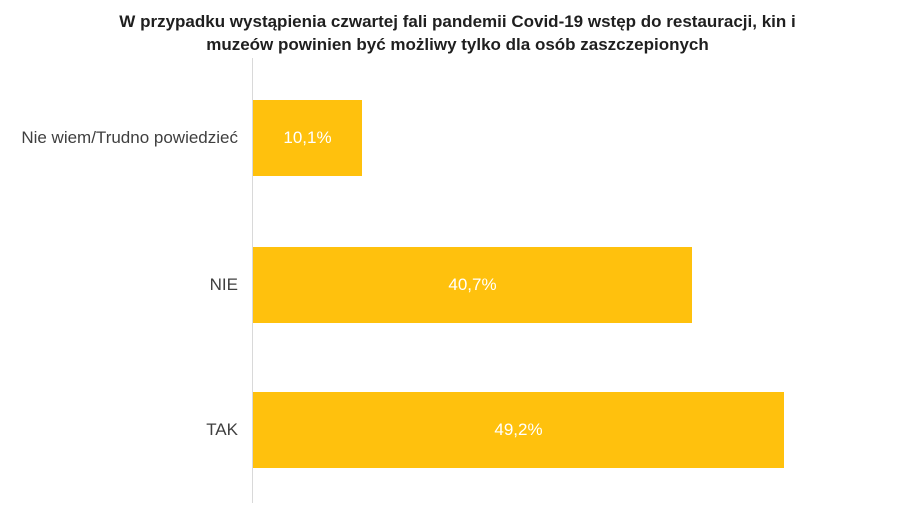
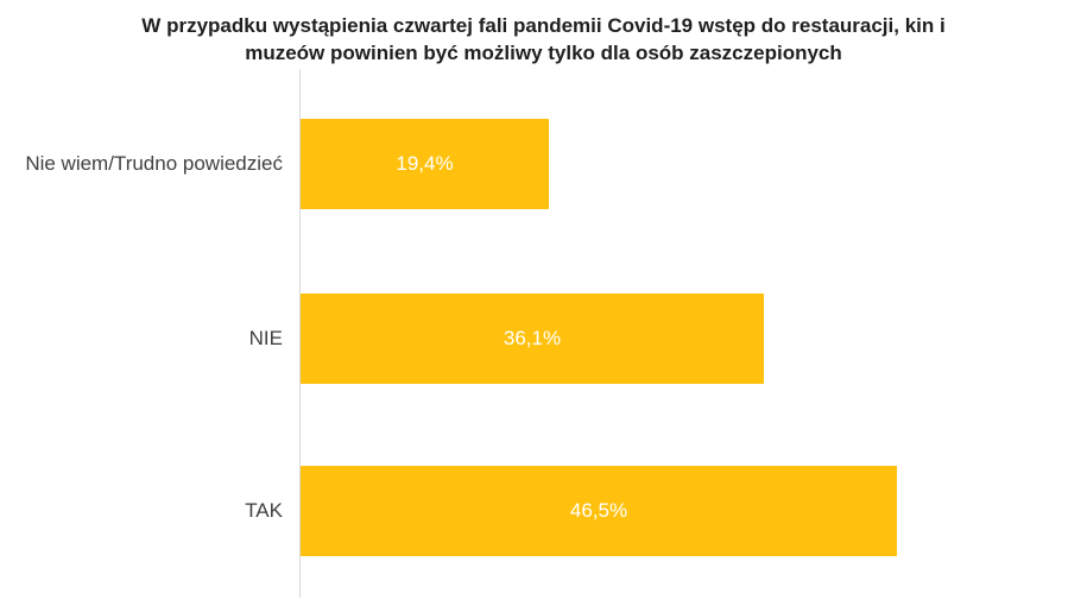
Nie wiem/Trudno powiedzieć: 10,1% -> 19,4%
NIE: 40,7% -> 36,1%
TAK: 49,2% -> 46,5%
